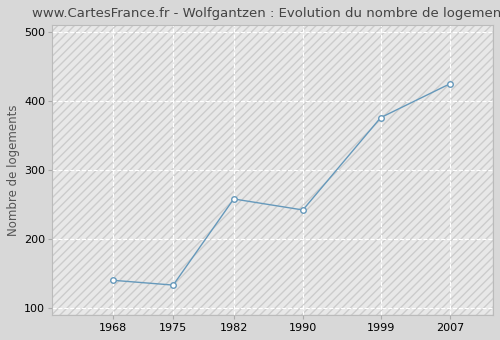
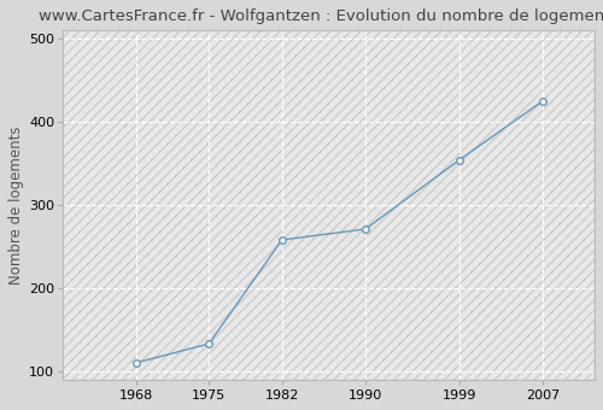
1968: 140 -> 110
1990: 242 -> 271
1999: 376 -> 354
